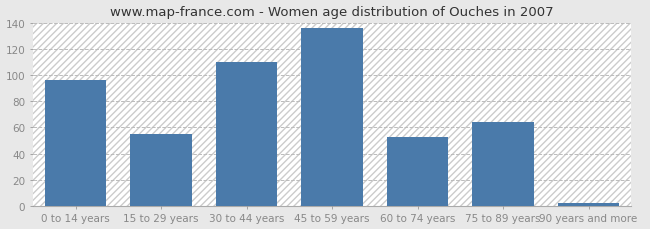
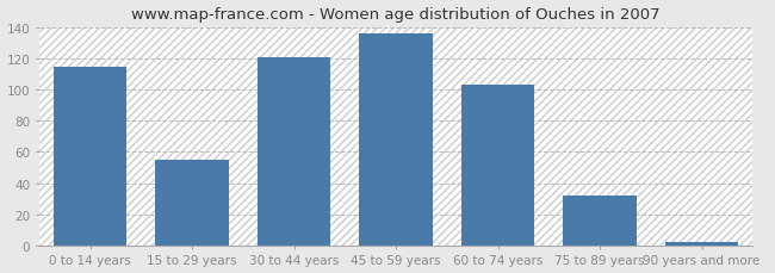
0 to 14 years: 96 -> 115
30 to 44 years: 110 -> 121
60 to 74 years: 53 -> 103
75 to 89 years: 64 -> 32
